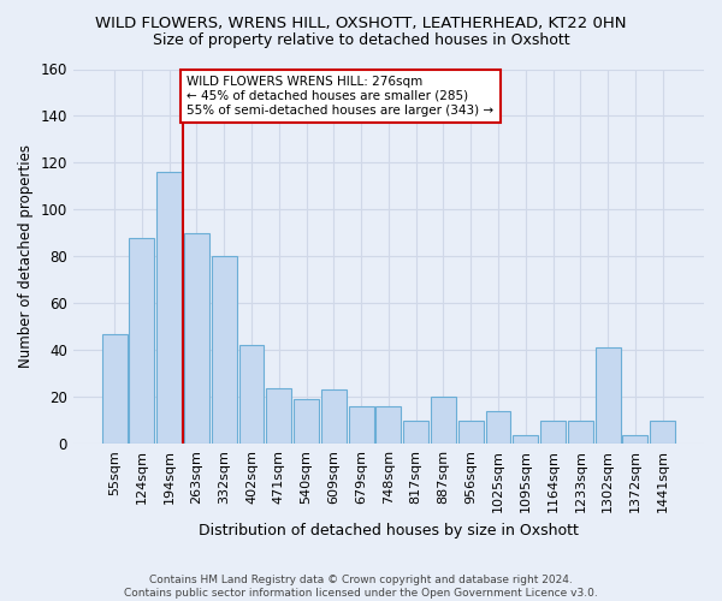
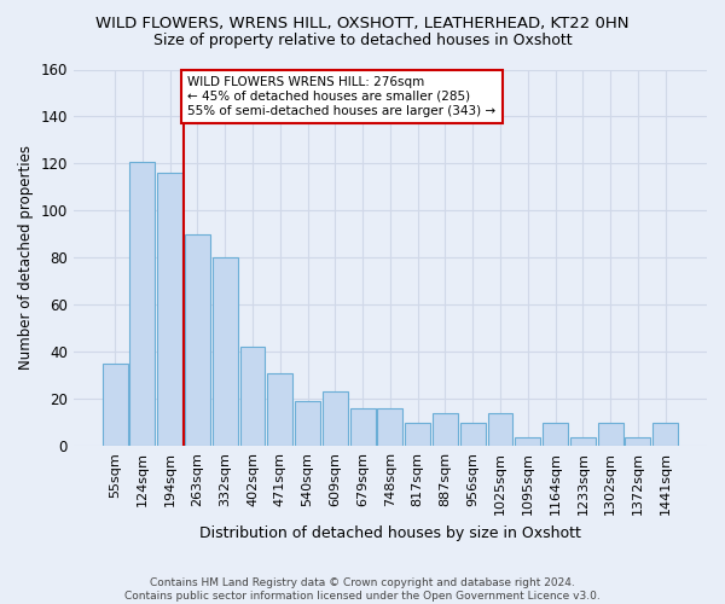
55sqm: 47 -> 35
124sqm: 88 -> 121
471sqm: 24 -> 31
887sqm: 20 -> 14
1233sqm: 10 -> 4
1302sqm: 41 -> 10
